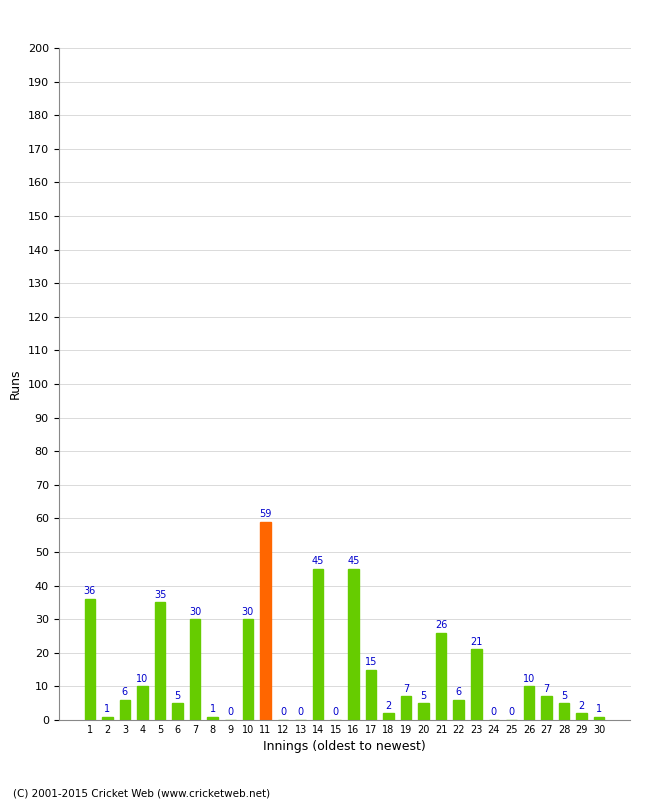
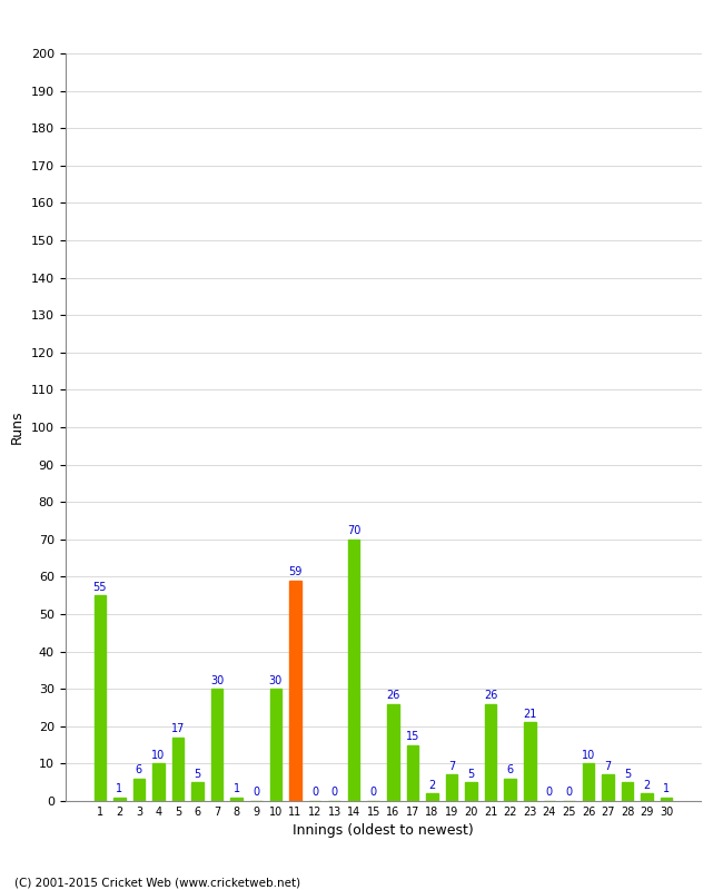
1: 36 -> 55
5: 35 -> 17
14: 45 -> 70
16: 45 -> 26
